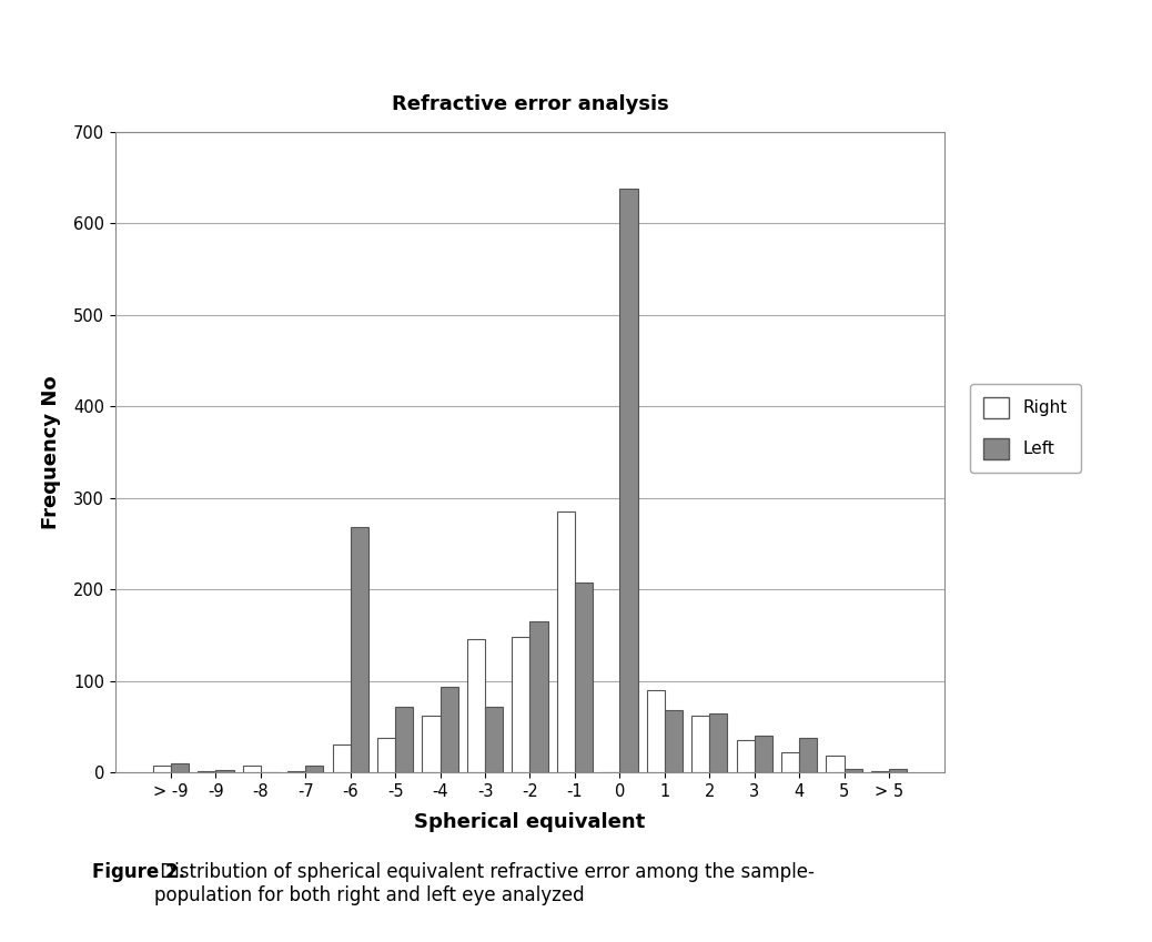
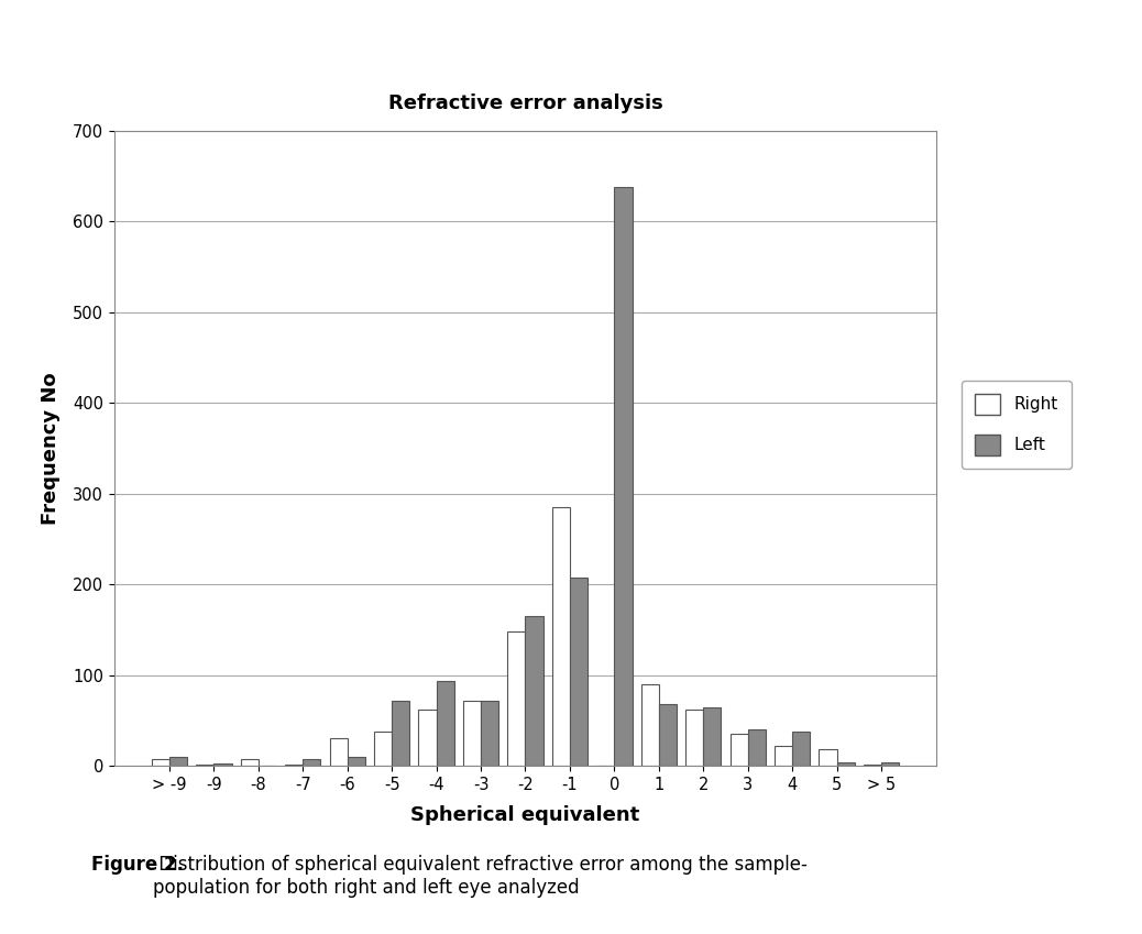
Left/-6: 268 -> 10
Right/-3: 146 -> 72
